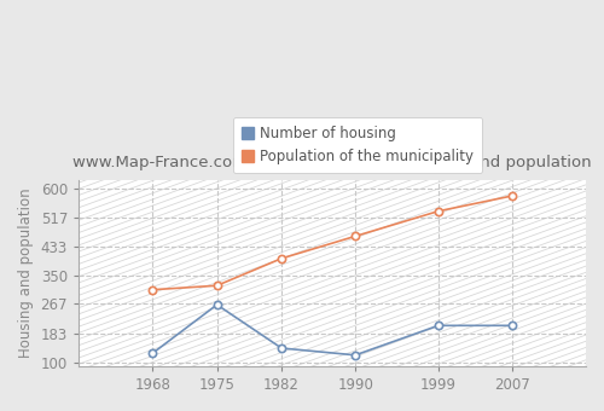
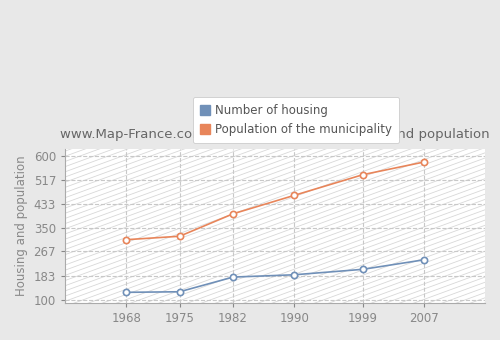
Number of housing/1975: 265 -> 127
Number of housing/1982: 140 -> 178
Number of housing/1990: 120 -> 186
Number of housing/2007: 205 -> 238
